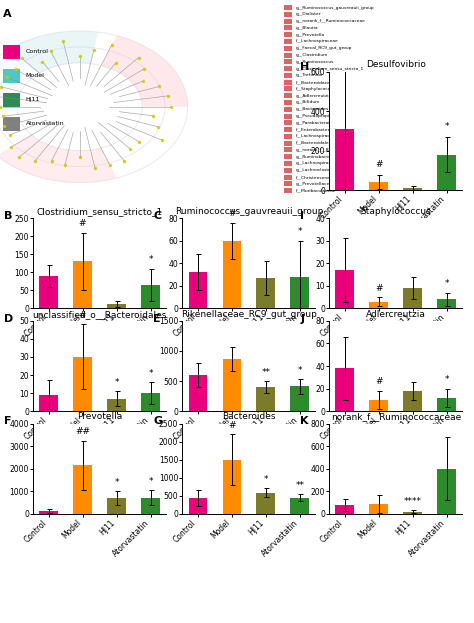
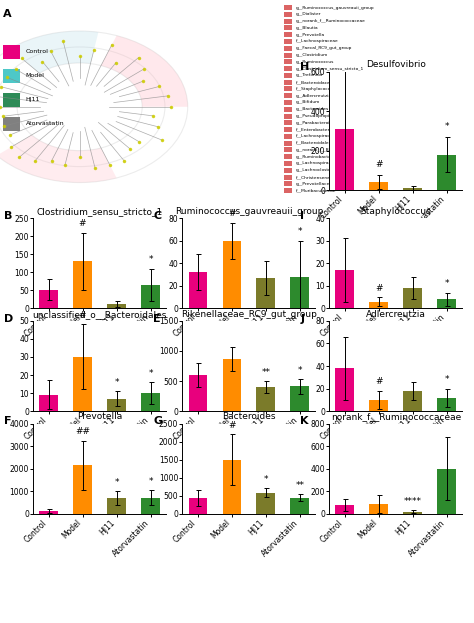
Clostridium_sensu_stricto_1/Control: 90 -> 52
